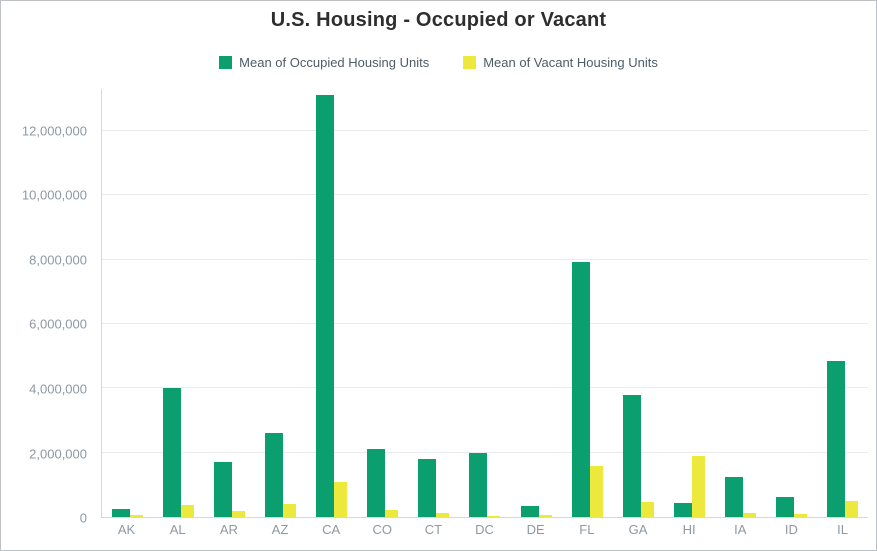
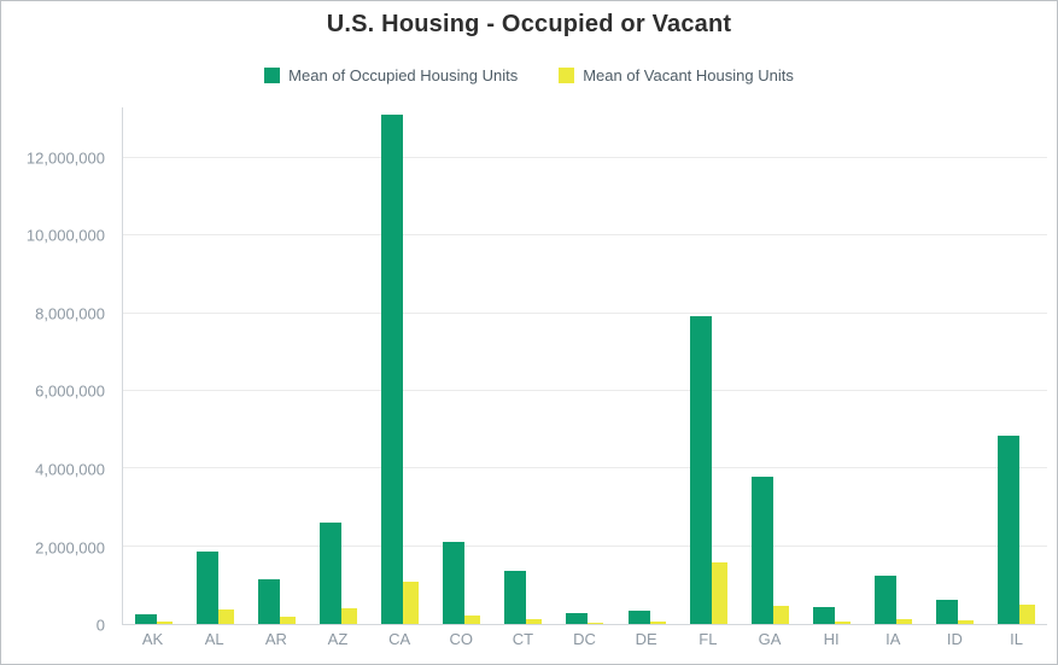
Mean of Occupied Housing Units/AL: 4000000 -> 1800000
Mean of Occupied Housing Units/AR: 1700000 -> 1200000
Mean of Occupied Housing Units/CT: 1800000 -> 1400000
Mean of Occupied Housing Units/DC: 2000000 -> 300000
Mean of Vacant Housing Units/HI: 1900000 -> 100000
